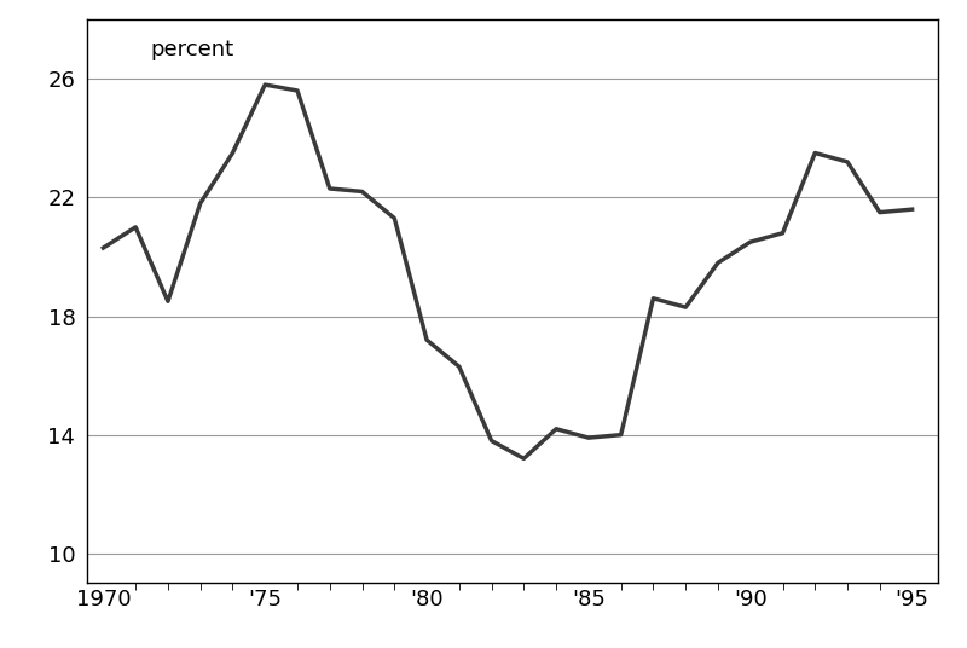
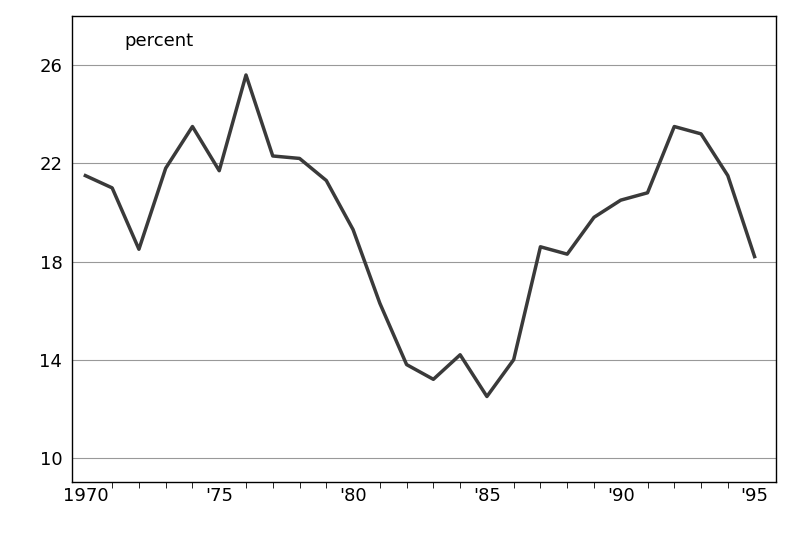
1970: 20.3 -> 21.5
'75: 25.8 -> 21.7
'80: 17.2 -> 19.3
'85: 13.9 -> 12.5
'95: 21.6 -> 18.2
